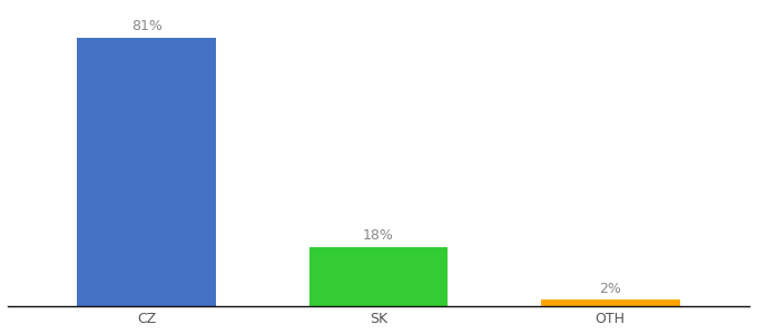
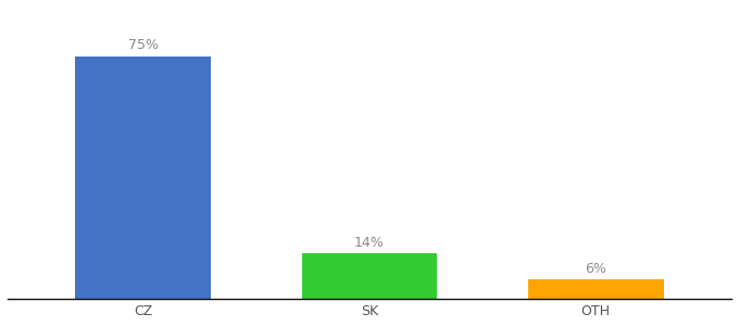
CZ: 81% -> 75%
SK: 18% -> 14%
OTH: 2% -> 6%
